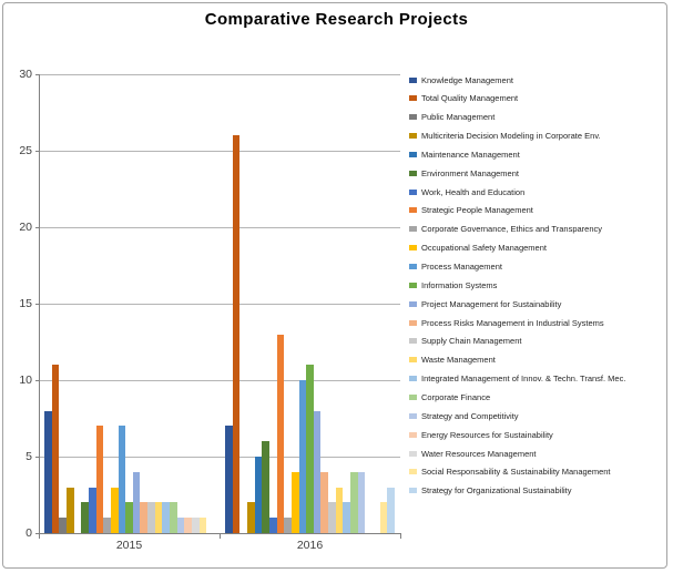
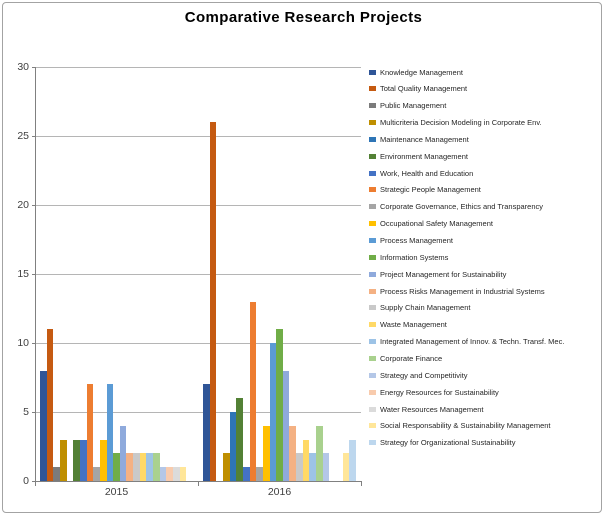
Environment Management/2015: 2 -> 3
Strategy and Competitivity/2016: 4 -> 2
